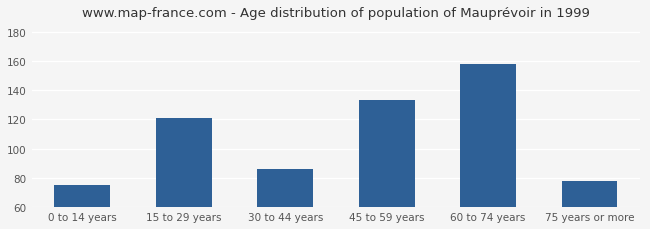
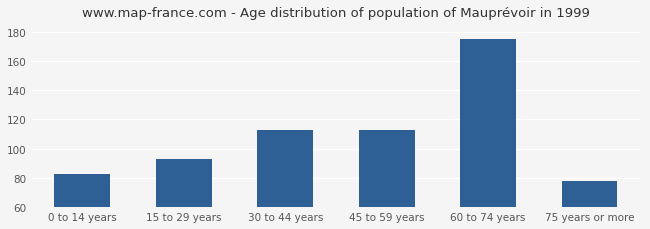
0 to 14 years: 75 -> 83
15 to 29 years: 121 -> 93
30 to 44 years: 86 -> 113
45 to 59 years: 133 -> 113
60 to 74 years: 158 -> 175
